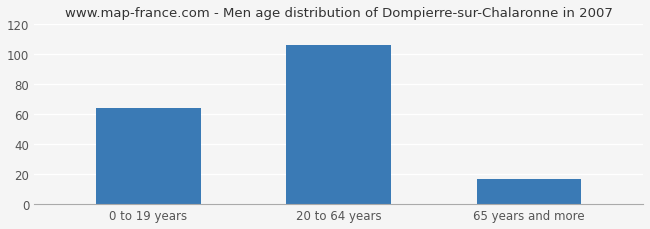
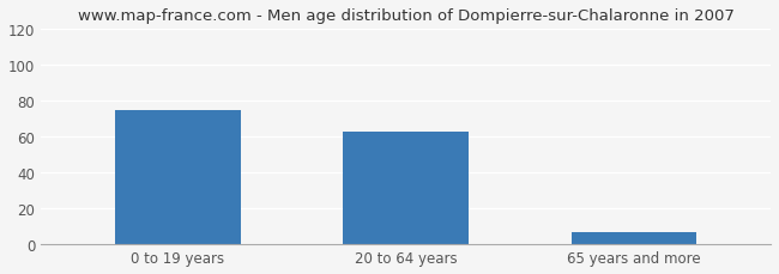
0 to 19 years: 64 -> 75
20 to 64 years: 106 -> 63
65 years and more: 17 -> 7
